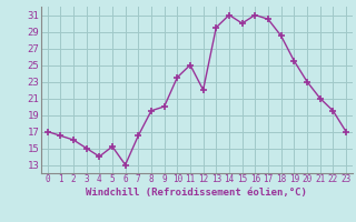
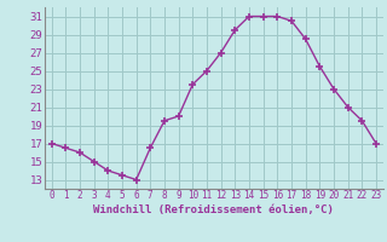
5: 15.2 -> 13.5
12: 22.0 -> 27.0
15: 30.0 -> 31.0
